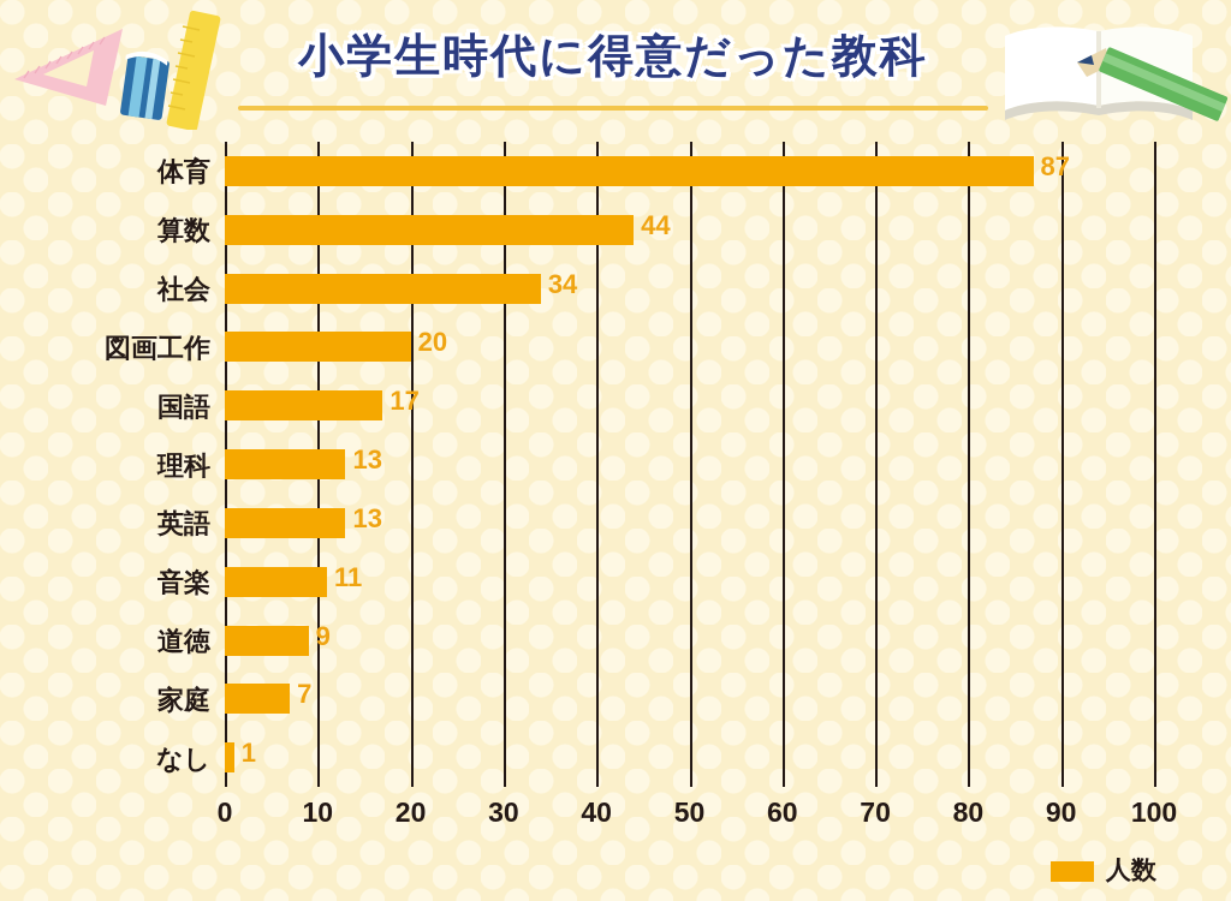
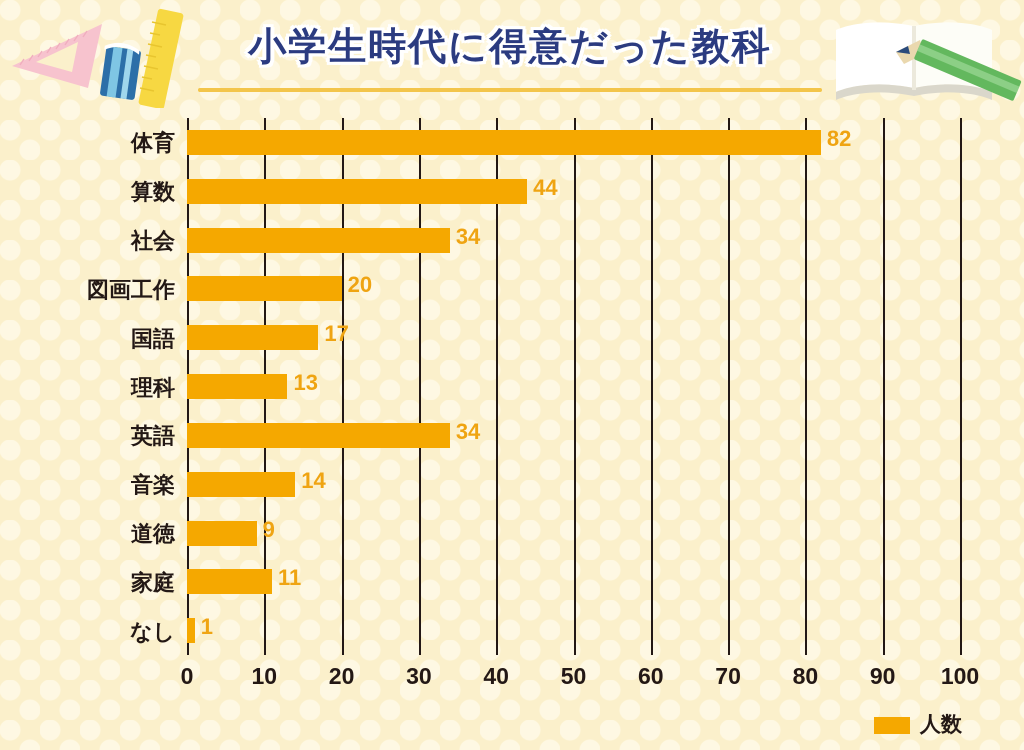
体育: 87 -> 82
英語: 13 -> 34
音楽: 11 -> 14
家庭: 7 -> 11
